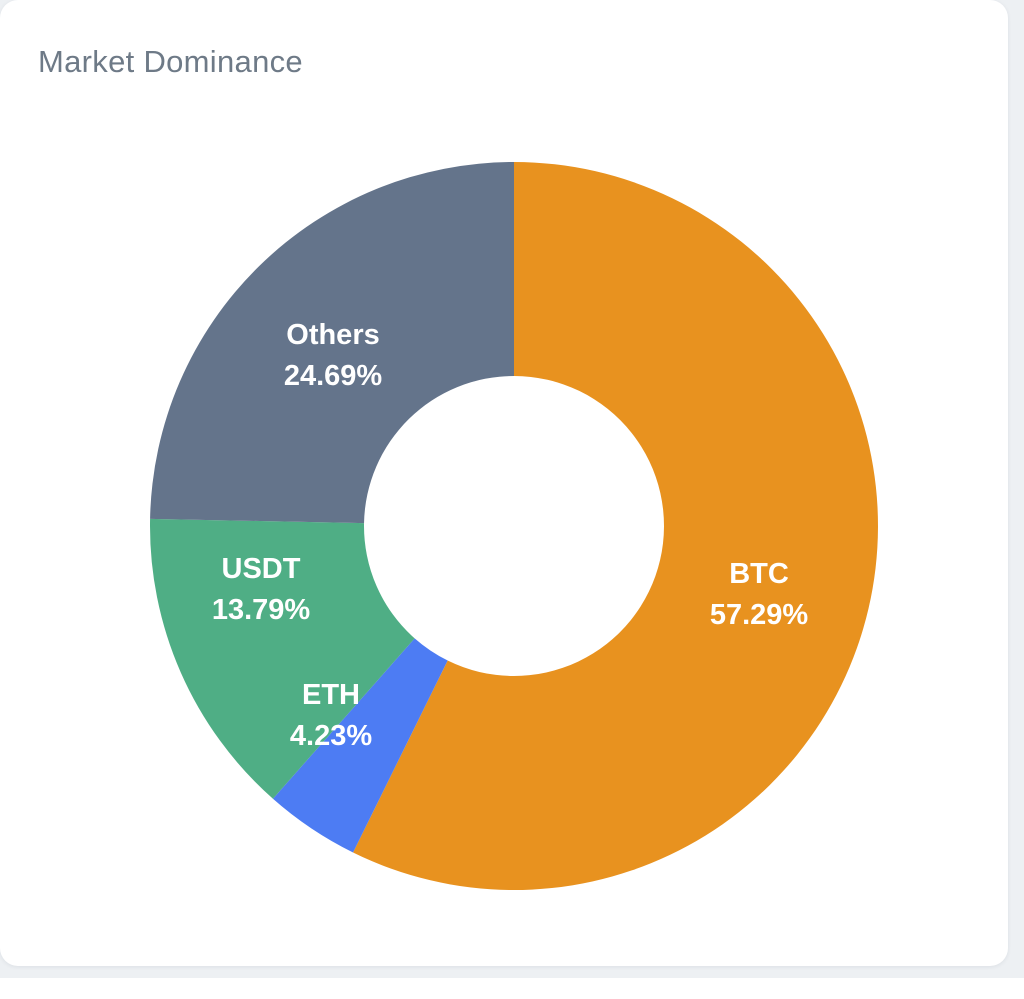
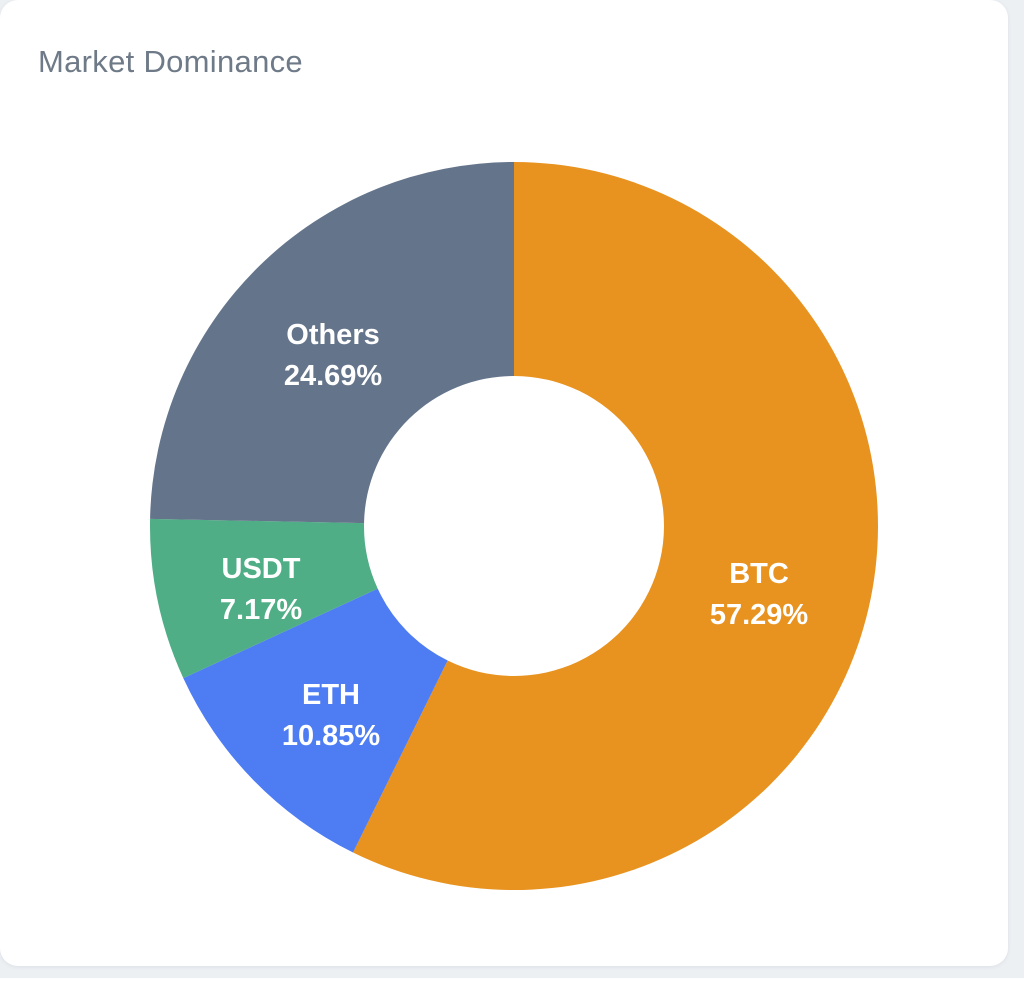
ETH: 4.23% -> 10.85%
USDT: 13.79% -> 7.17%
